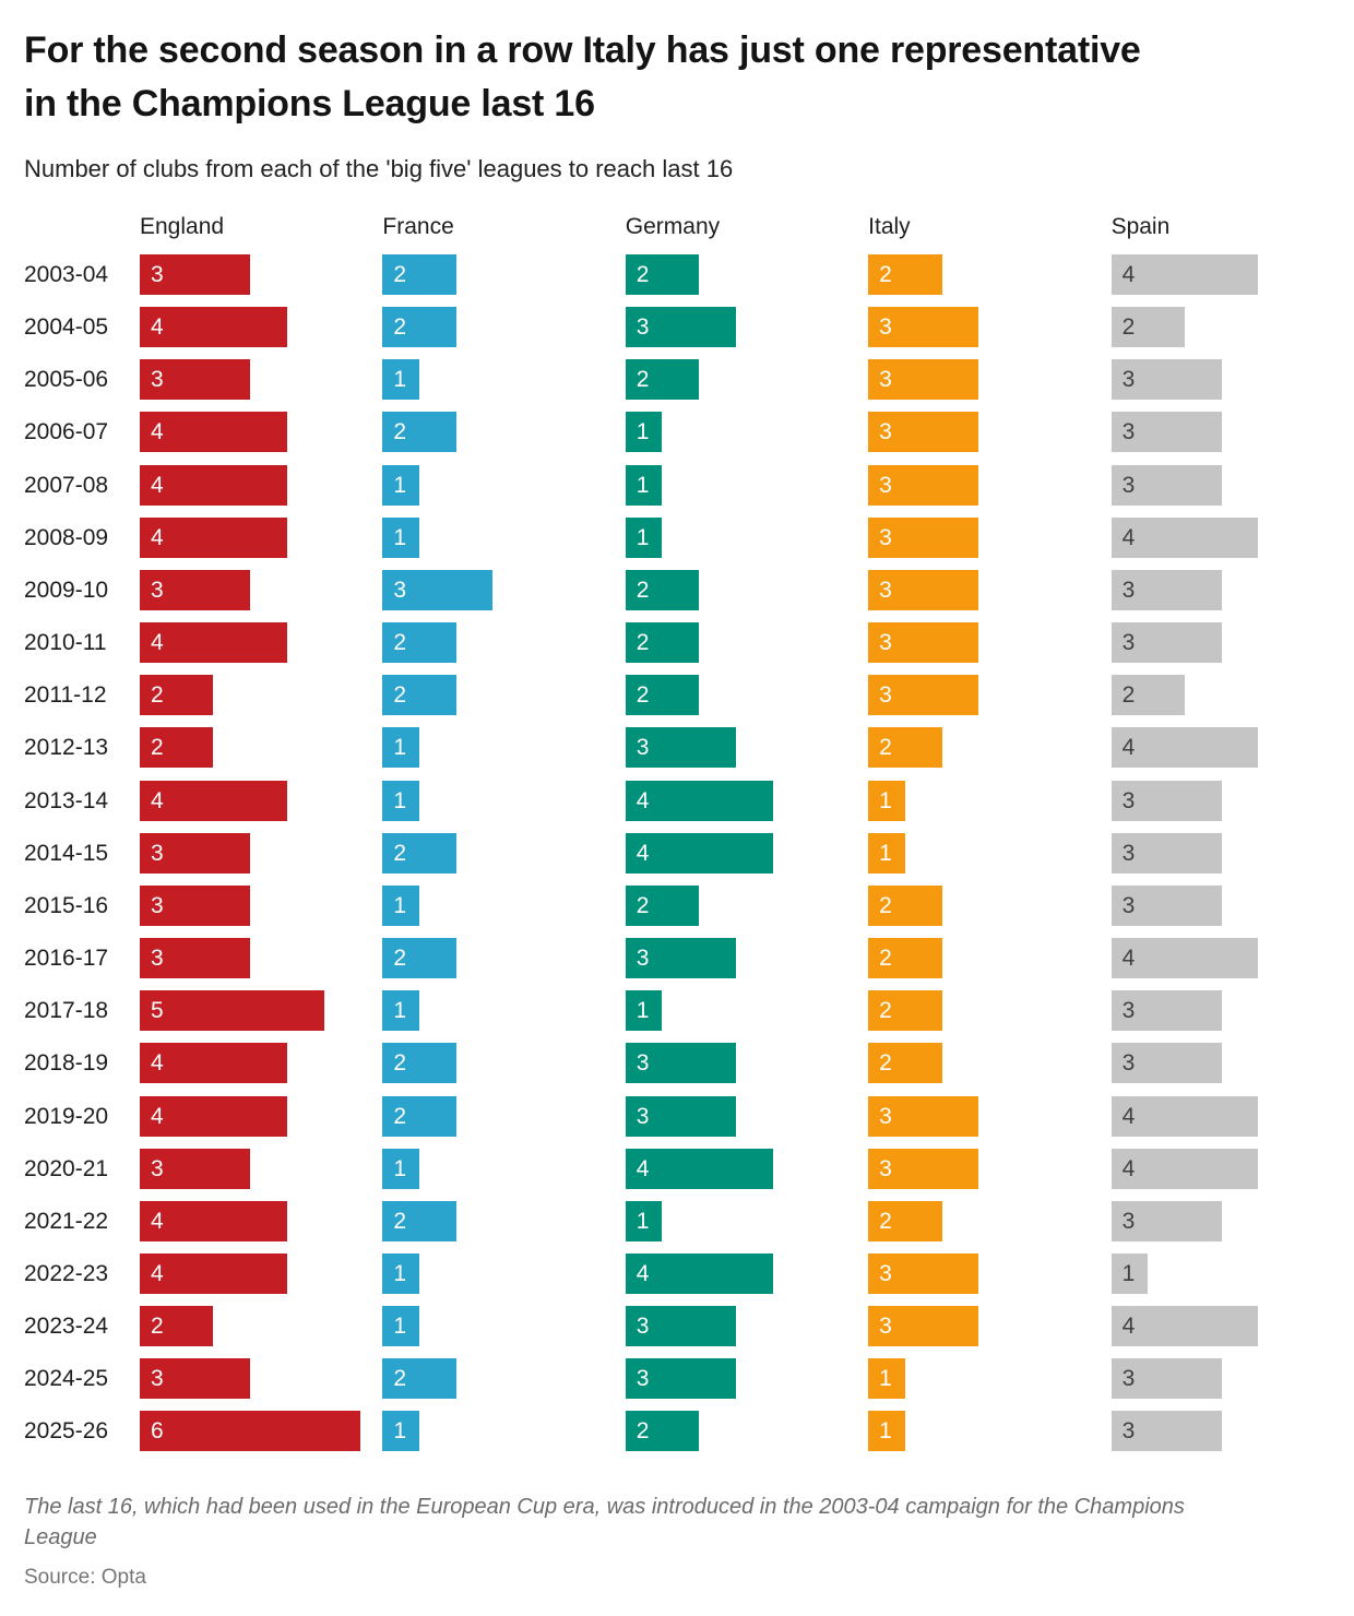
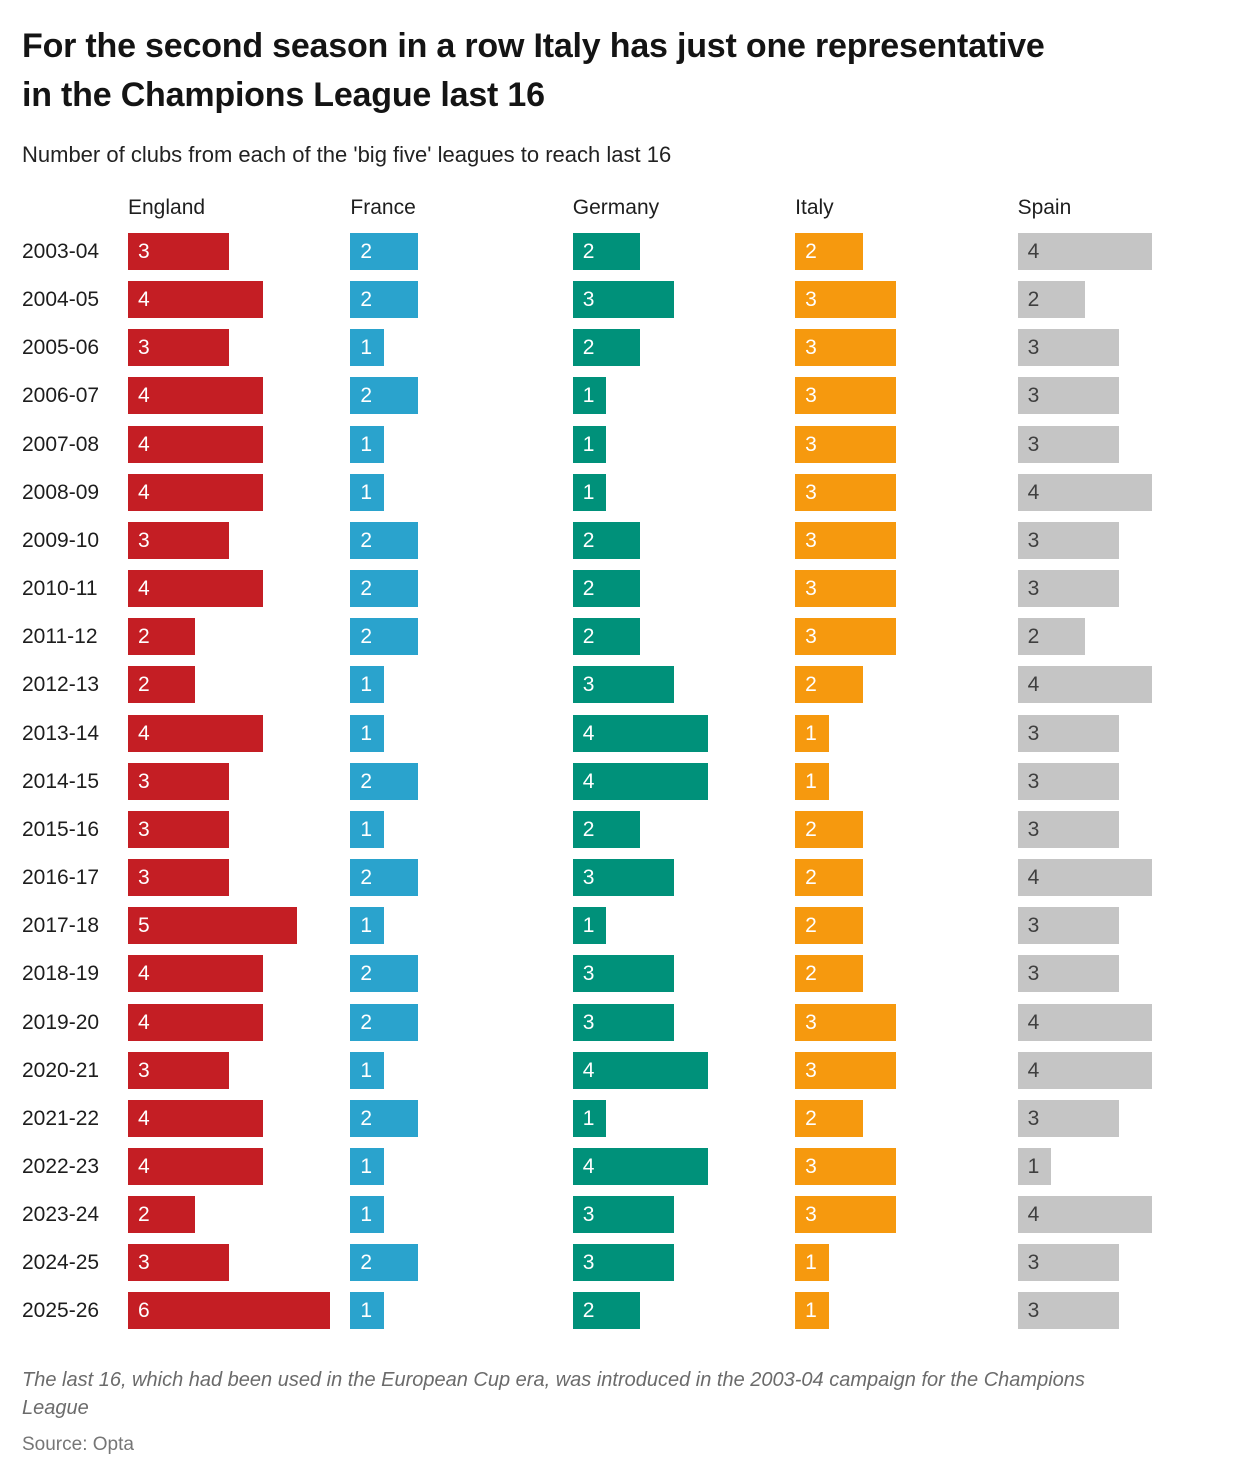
France/2009-10: 3 -> 2
